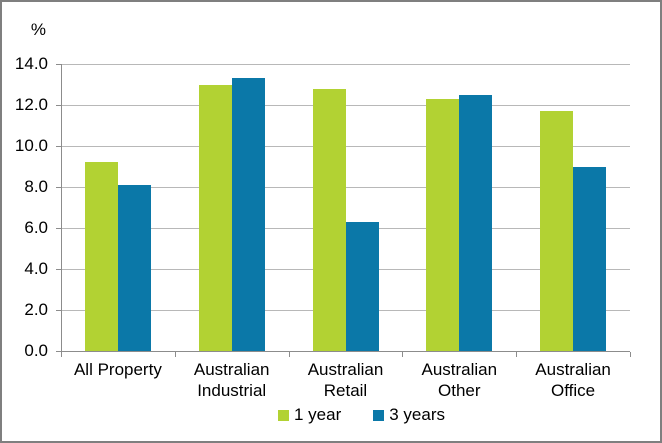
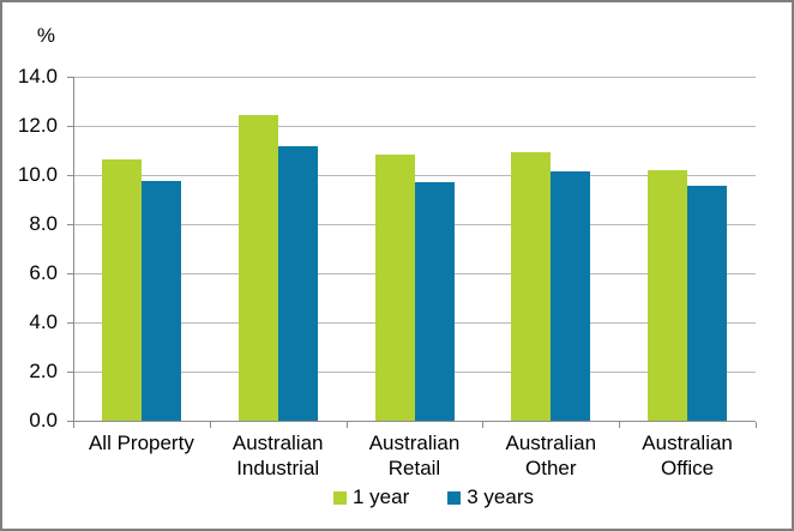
1 year/All Property: 9.2 -> 10.7
3 years/All Property: 8.1 -> 9.8
1 year/Australian Industrial: 13.0 -> 12.4
3 years/Australian Industrial: 13.3 -> 11.2
1 year/Australian Retail: 12.8 -> 10.8
3 years/Australian Retail: 6.3 -> 9.7
1 year/Australian Other: 12.3 -> 10.9
3 years/Australian Other: 12.5 -> 10.2
1 year/Australian Office: 11.7 -> 10.2
3 years/Australian Office: 9.0 -> 9.6
